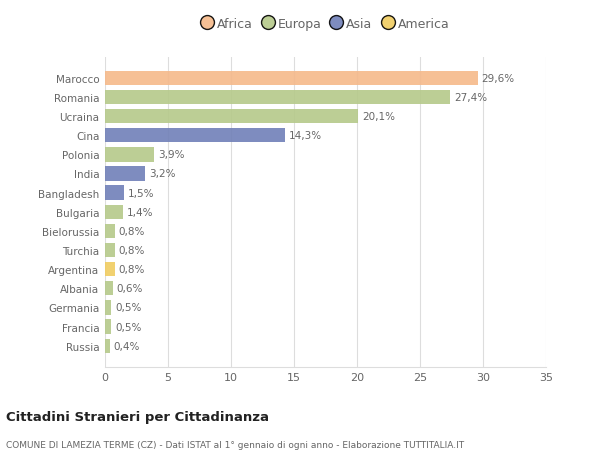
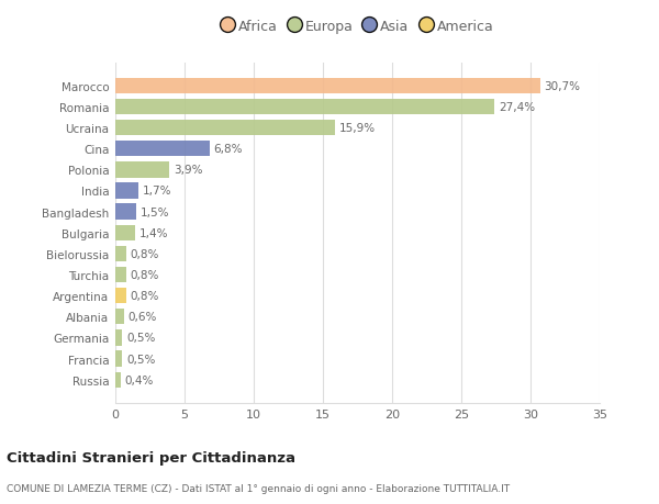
Marocco: 29,6% -> 30,7%
Ucraina: 20,1% -> 15,9%
Cina: 14,3% -> 6,8%
India: 3,2% -> 1,7%
